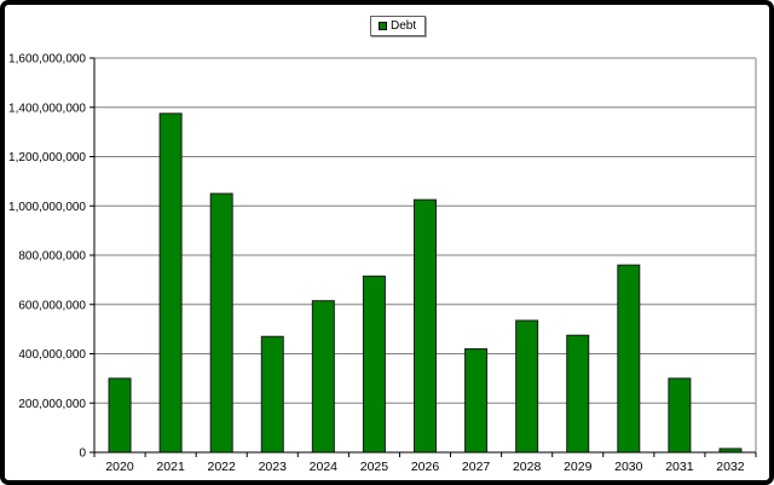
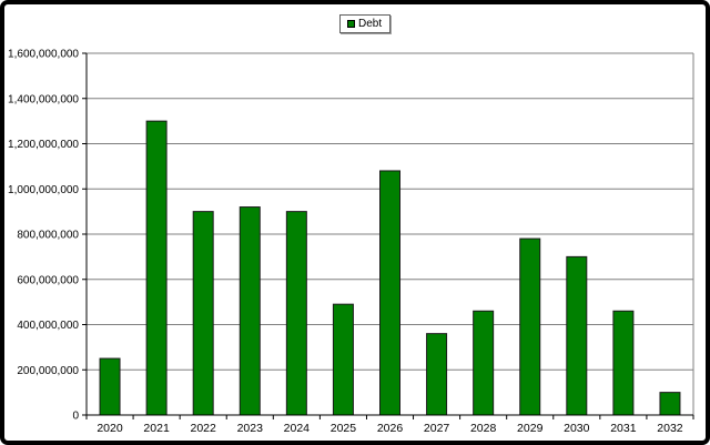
2020: 300000000 -> 250000000
2021: 1380000000 -> 1300000000
2022: 1050000000 -> 900000000
2023: 470000000 -> 920000000
2024: 620000000 -> 900000000
2025: 720000000 -> 490000000
2026: 1020000000 -> 1080000000
2027: 420000000 -> 360000000
2028: 540000000 -> 460000000
2029: 480000000 -> 780000000
2030: 760000000 -> 700000000
2031: 300000000 -> 460000000
2032: 20000000 -> 100000000
